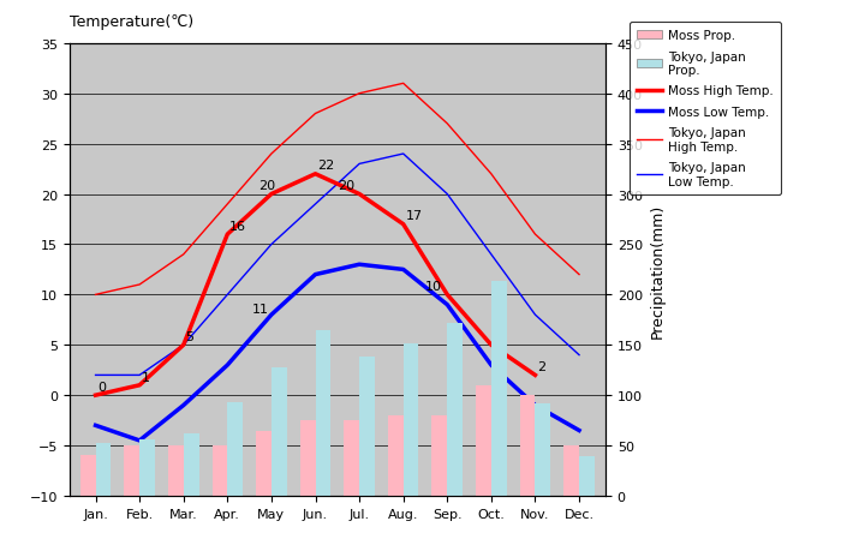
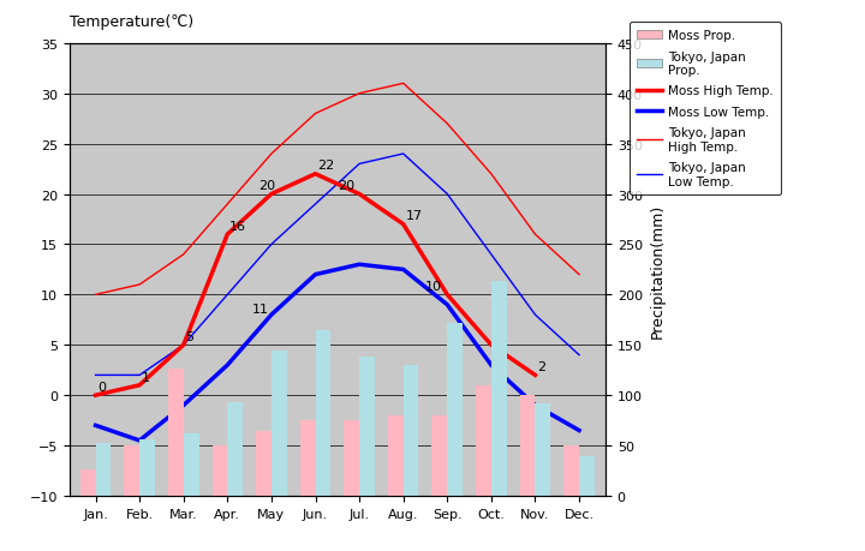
Moss Prop./Jan.: 40 -> 26
Moss Prop./Mar.: 50 -> 126
Tokyo, Japan Prop./May: 128 -> 144
Tokyo, Japan Prop./Aug.: 152 -> 130
